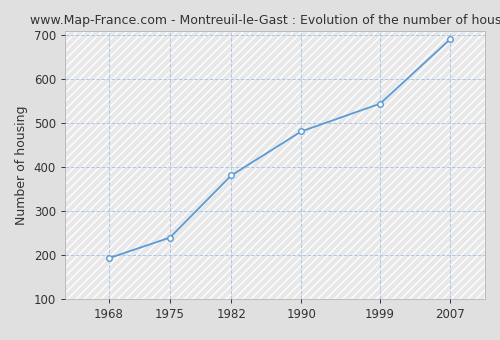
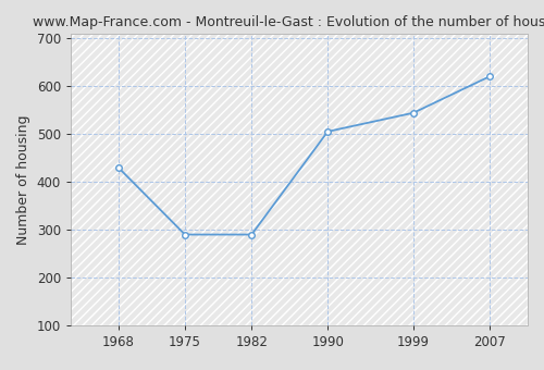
1968: 193 -> 430
1975: 240 -> 290
1982: 381 -> 290
1990: 481 -> 505
2007: 690 -> 620
